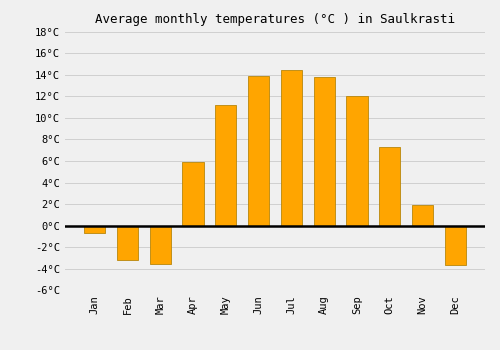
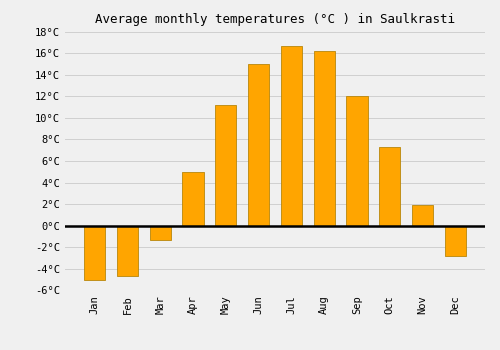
Jan: -0.7°C -> -5.0°C
Feb: -3.2°C -> -4.7°C
Mar: -3.5°C -> -1.3°C
Apr: 5.9°C -> 5.0°C
Jun: 13.9°C -> 15.0°C
Jul: 14.4°C -> 16.7°C
Aug: 13.8°C -> 16.2°C
Dec: -3.6°C -> -2.8°C
